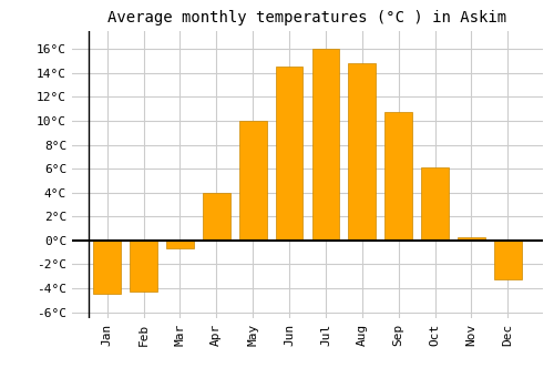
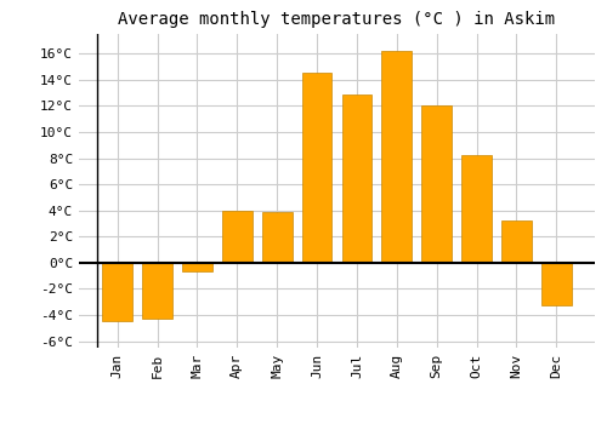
May: 10.0°C -> 3.9°C
Jul: 16.0°C -> 12.9°C
Aug: 14.8°C -> 16.2°C
Sep: 10.7°C -> 12.0°C
Oct: 6.1°C -> 8.2°C
Nov: 0.3°C -> 3.2°C
